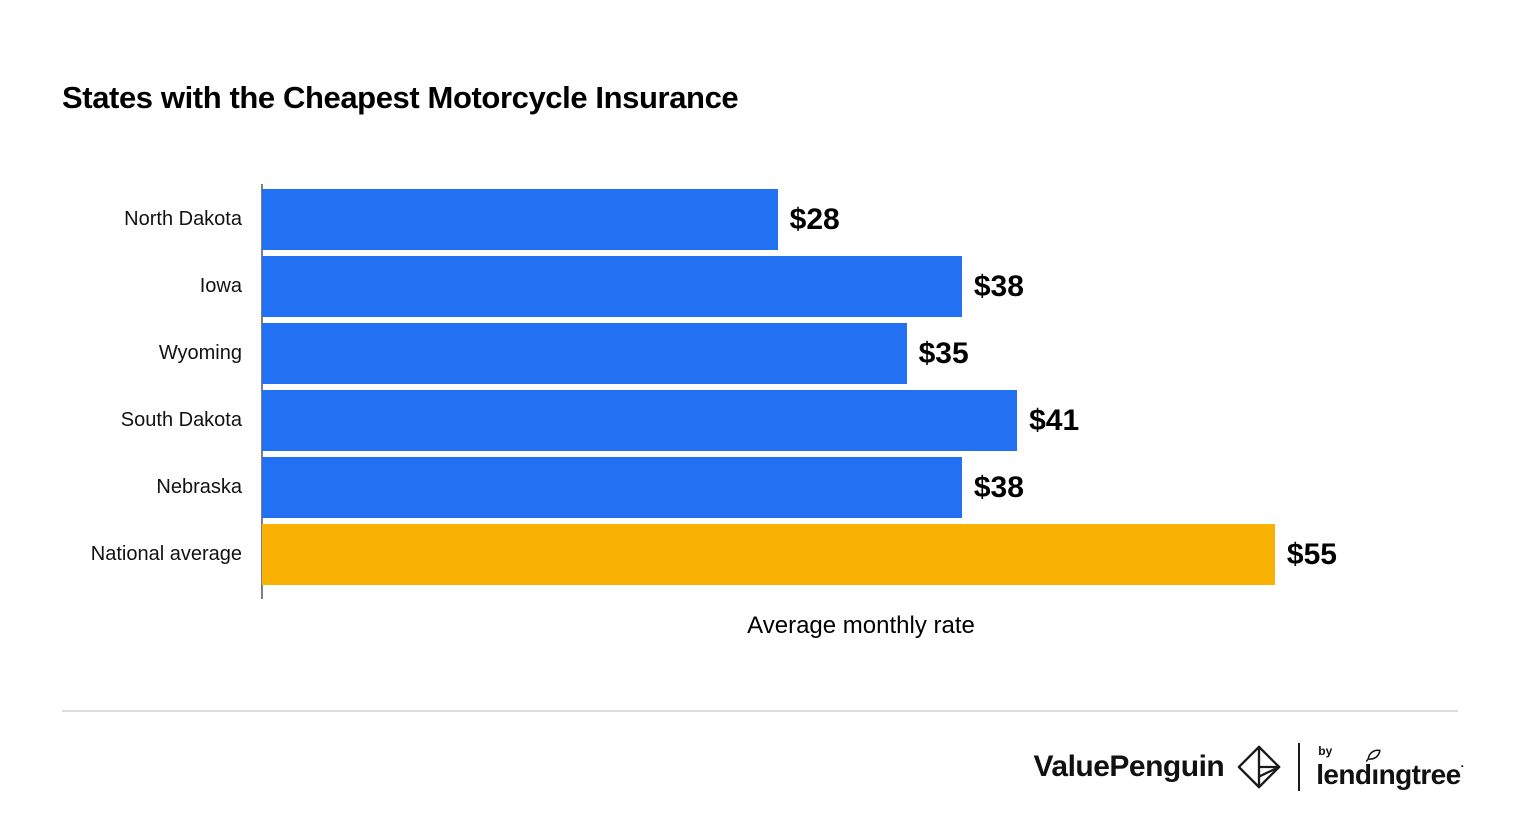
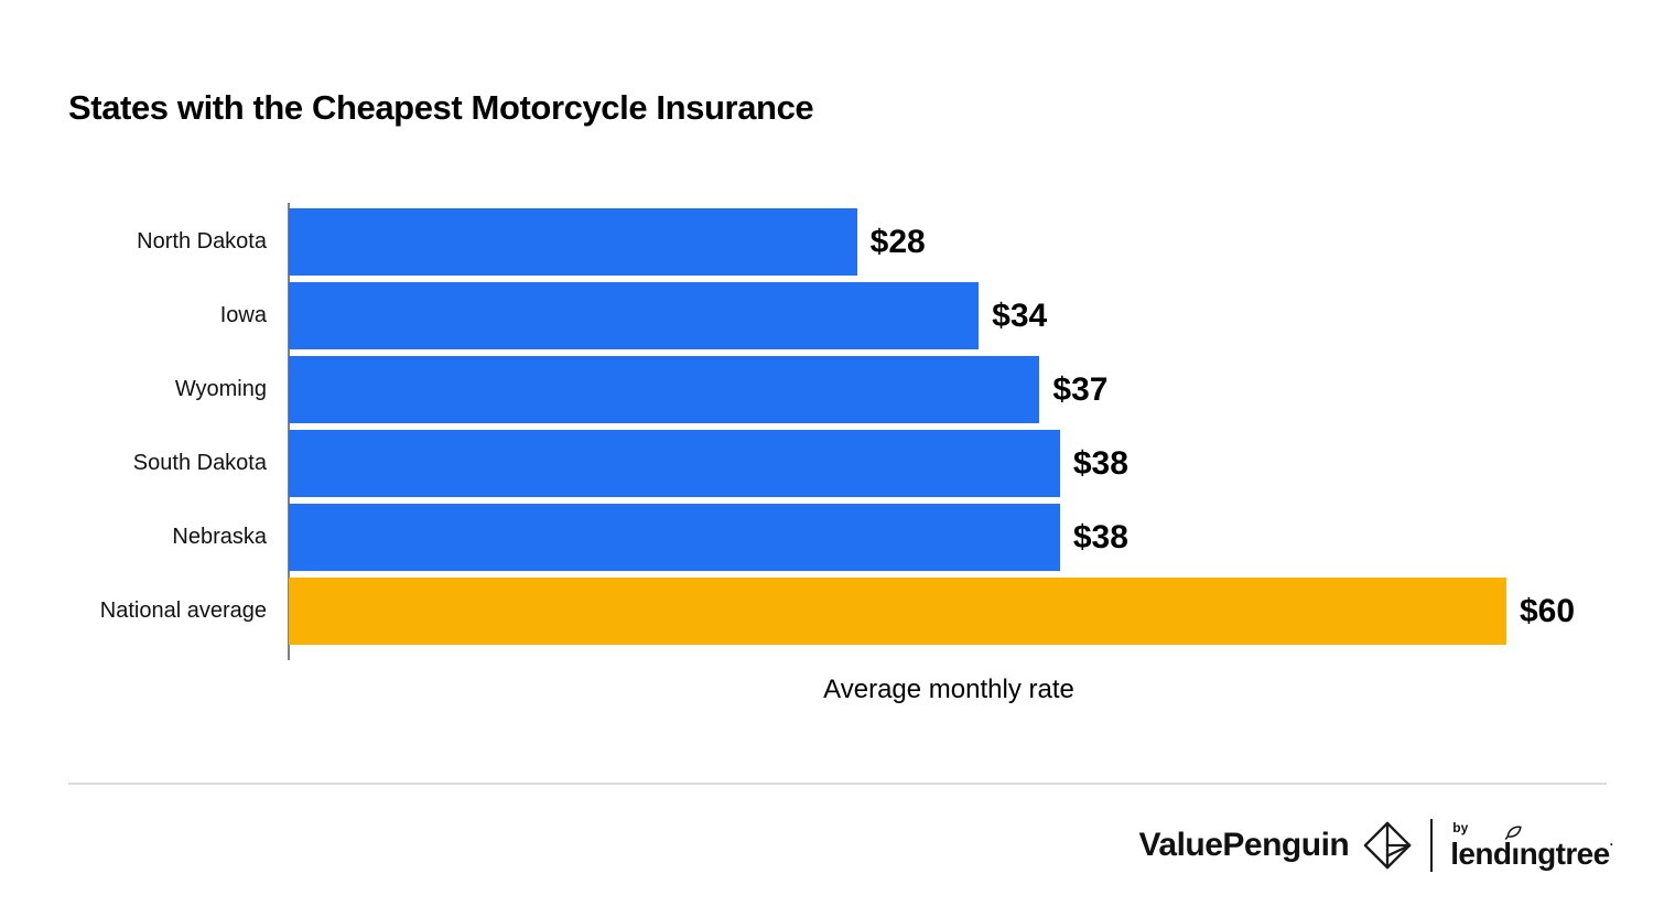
Iowa: $38 -> $34
Wyoming: $35 -> $37
South Dakota: $41 -> $38
National average: $55 -> $60
